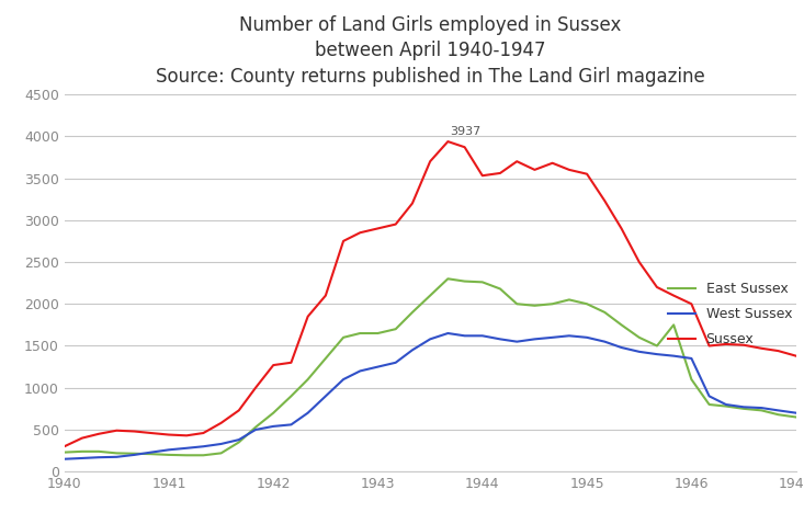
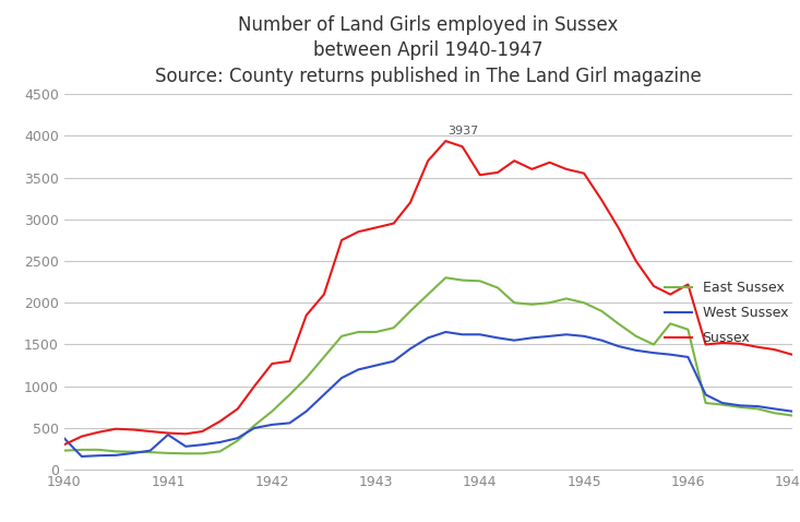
West Sussex/1940: 150 -> 380
West Sussex/1941: 260 -> 420
East Sussex/1946: 1100 -> 1680
Sussex/1946: 2000 -> 2220
